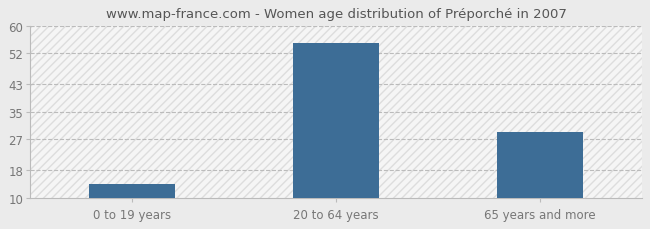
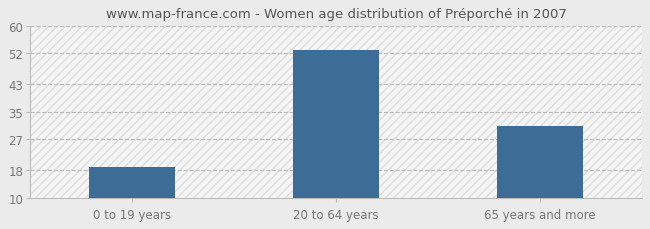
0 to 19 years: 14 -> 19
20 to 64 years: 55 -> 53
65 years and more: 29 -> 31
